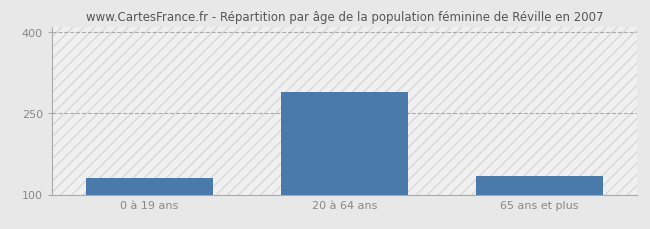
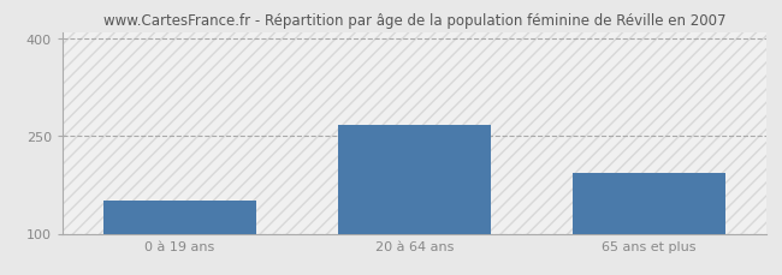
0 à 19 ans: 130 -> 150
20 à 64 ans: 290 -> 268
65 ans et plus: 135 -> 194
